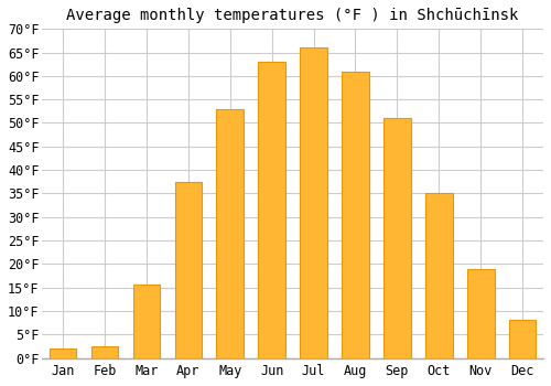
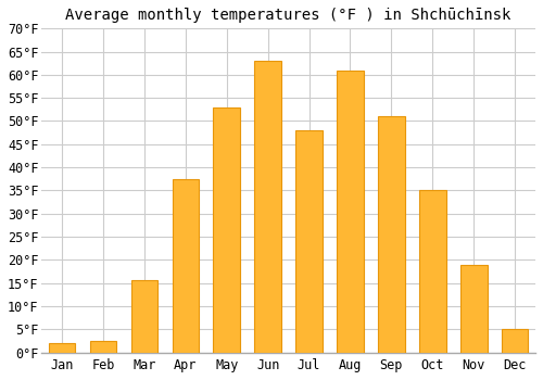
Jul: 66.0°F -> 48.0°F
Dec: 8.0°F -> 5.0°F
